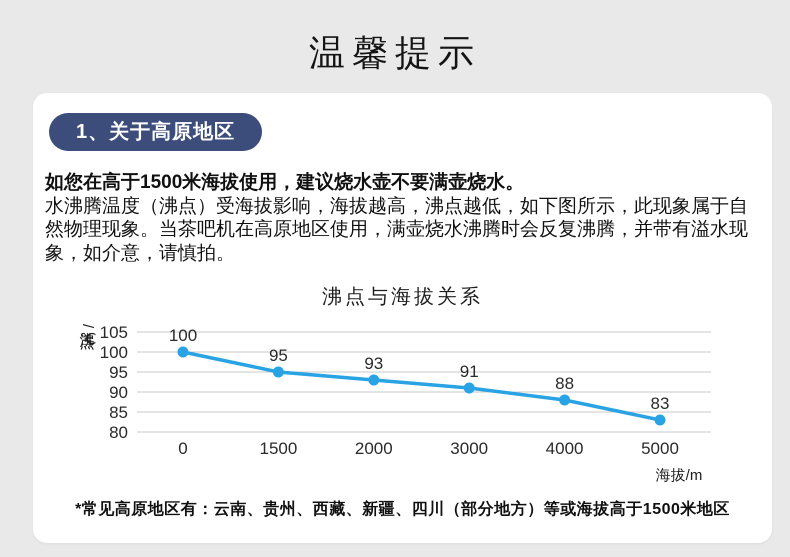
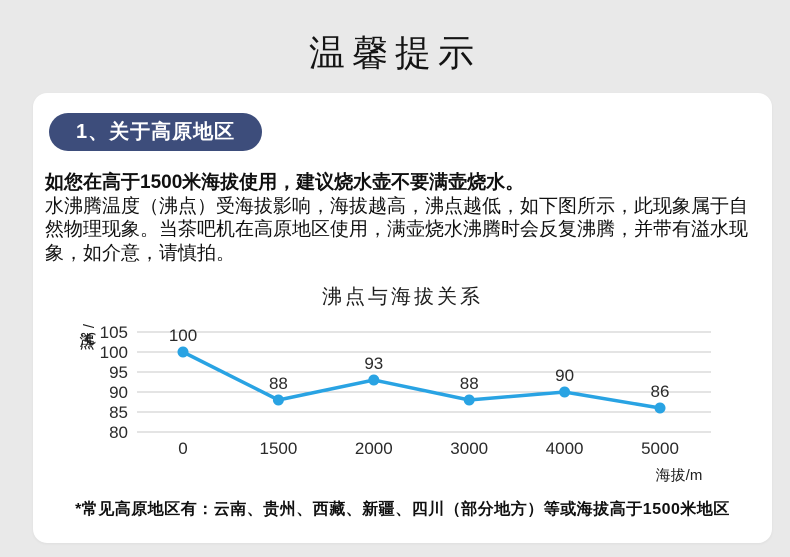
1500: 95 -> 88
3000: 91 -> 88
4000: 88 -> 90
5000: 83 -> 86
